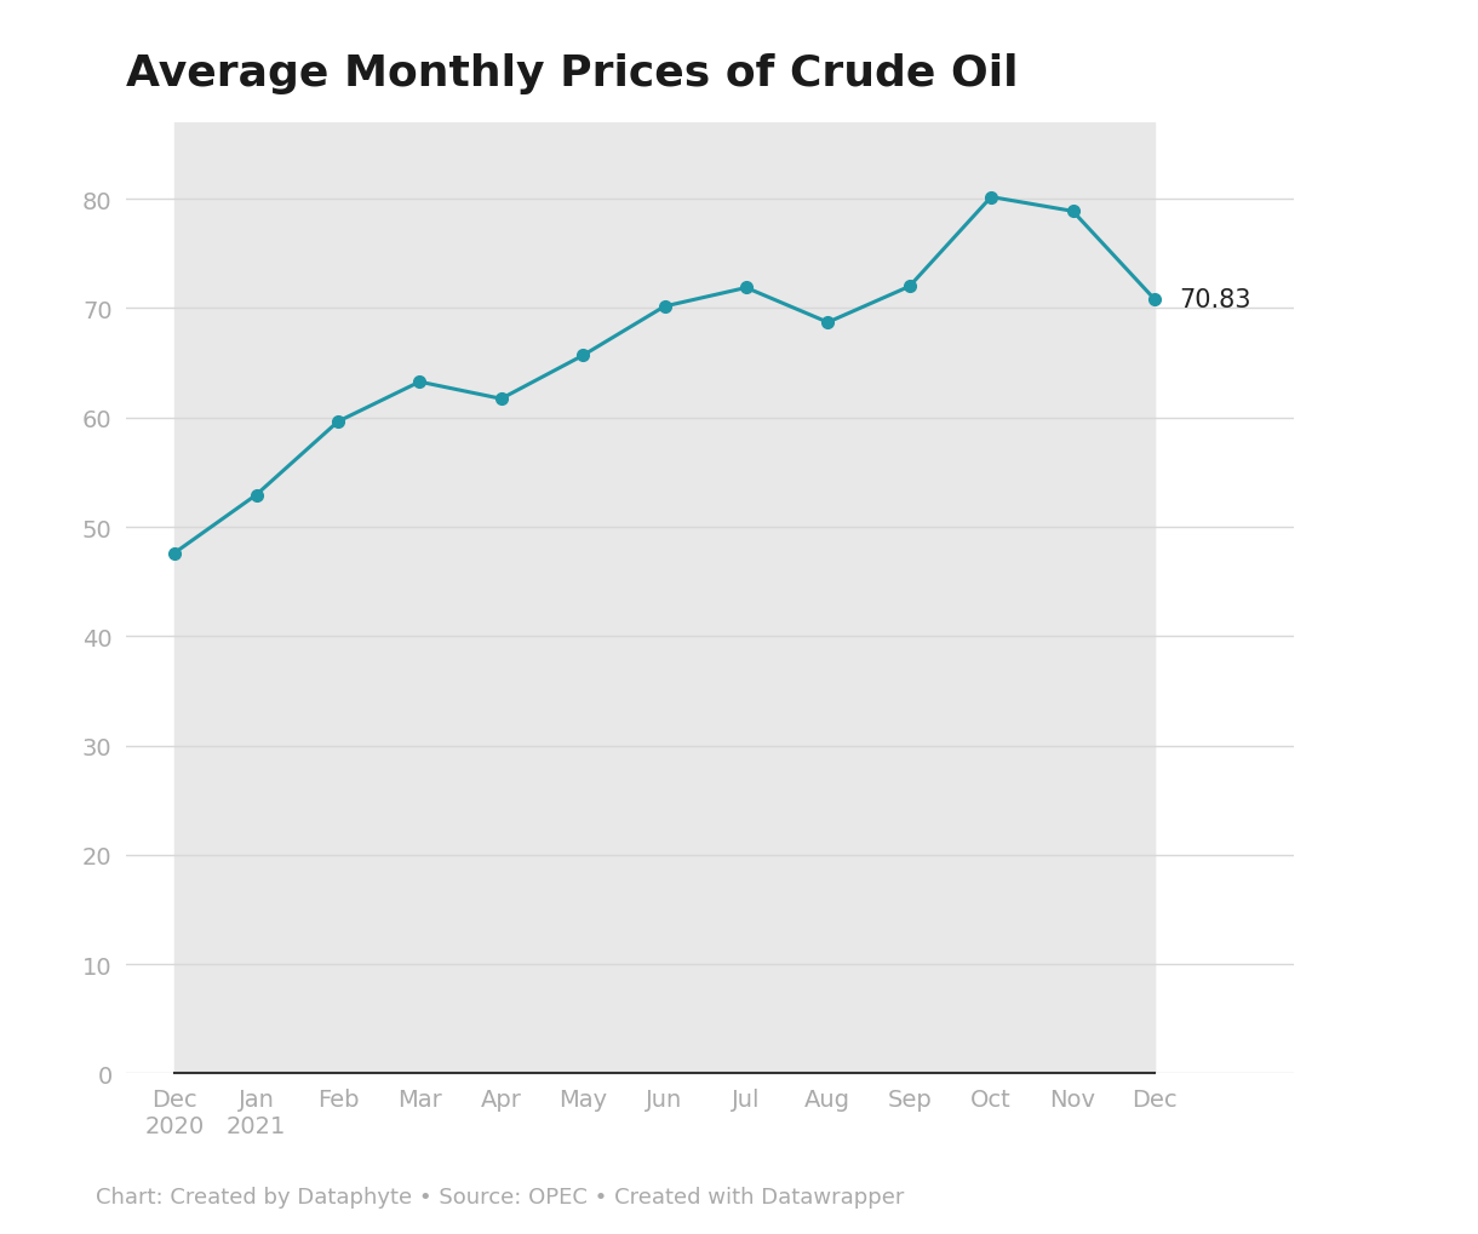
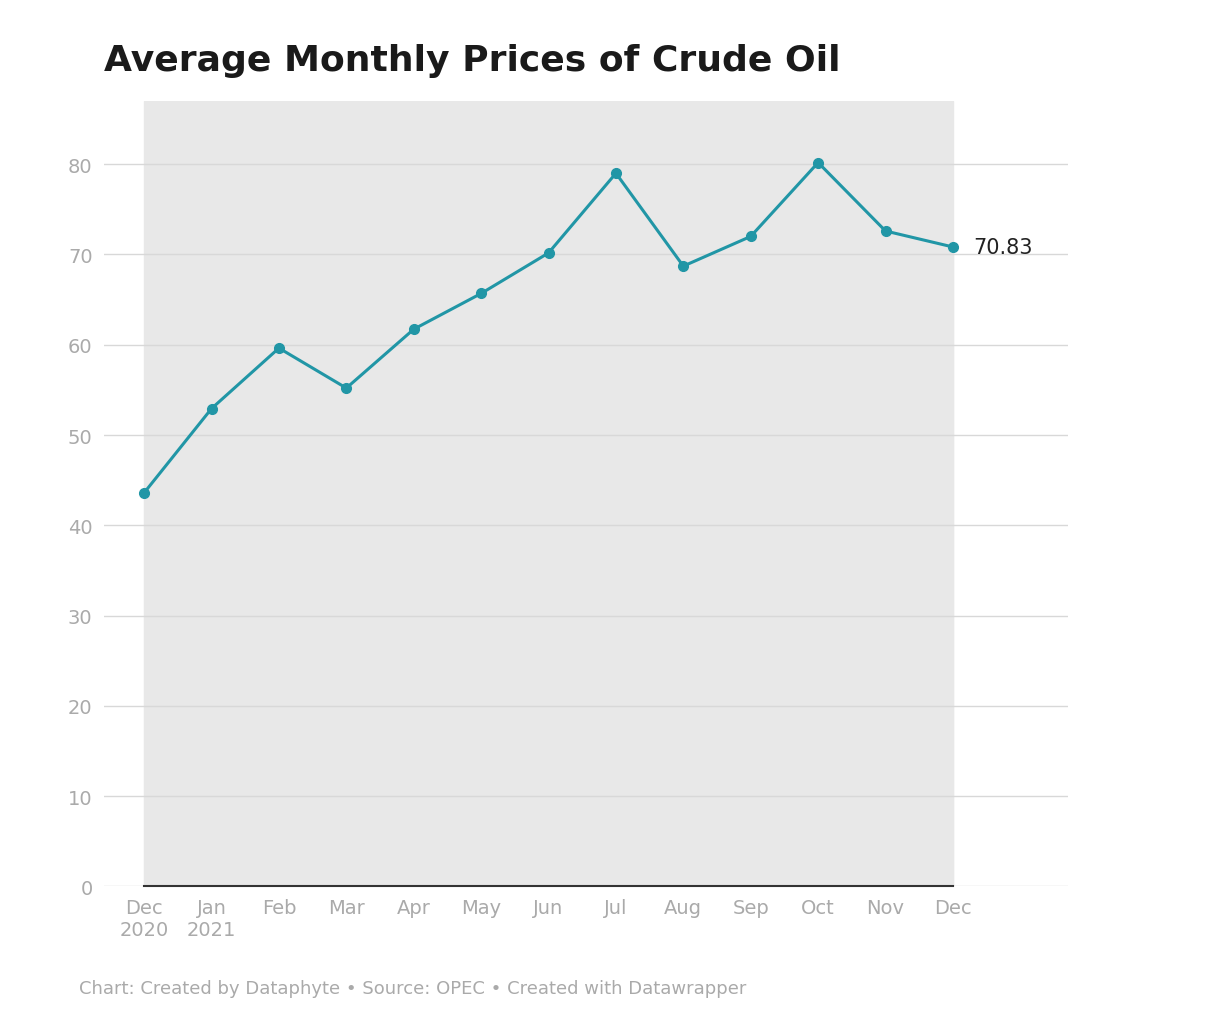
Dec 2020: 47.6 -> 43.6
Mar: 63.3 -> 55.2
Jul: 71.9 -> 79.0
Nov: 78.9 -> 72.6
